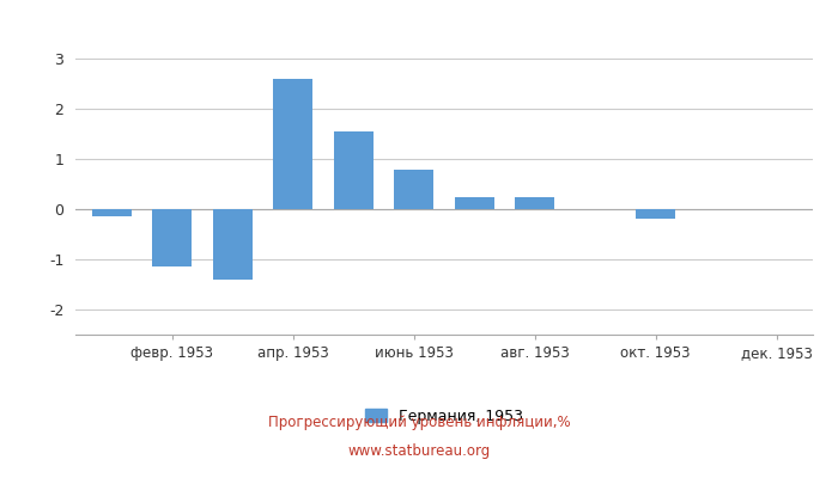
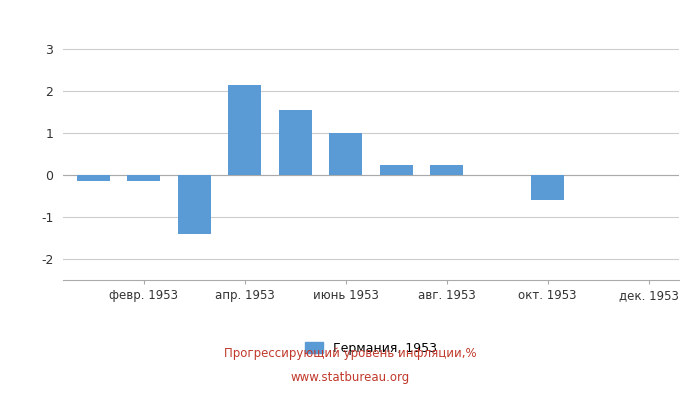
февр. 1953: -1.15 -> -0.15
апр. 1953: 2.60 -> 2.15
июнь 1953: 0.78 -> 1.00
окт. 1953: -0.20 -> -0.60
